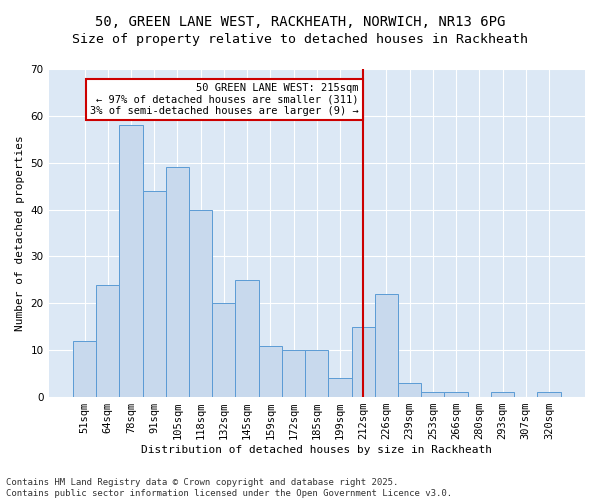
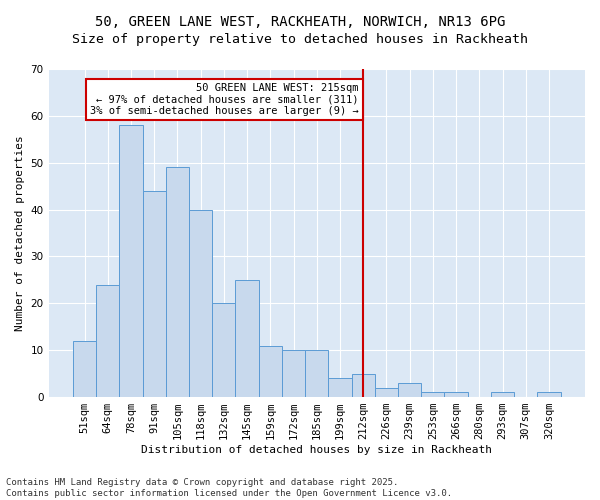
212sqm: 15 -> 5
226sqm: 22 -> 2
